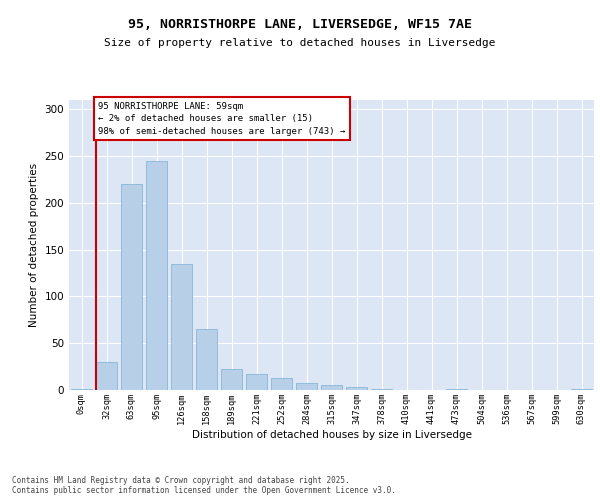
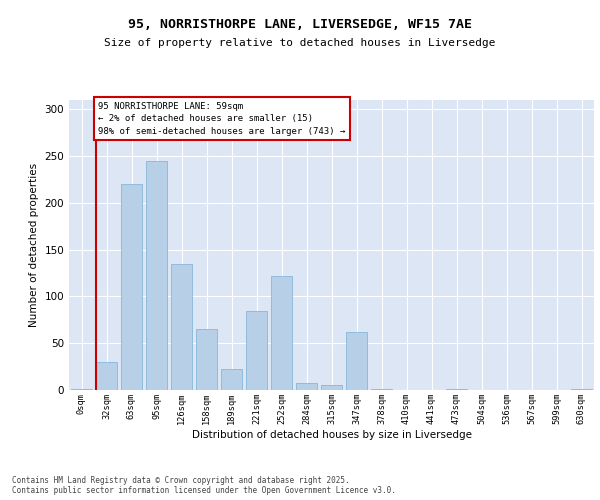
221sqm: 17 -> 84
252sqm: 13 -> 122
347sqm: 3 -> 62
